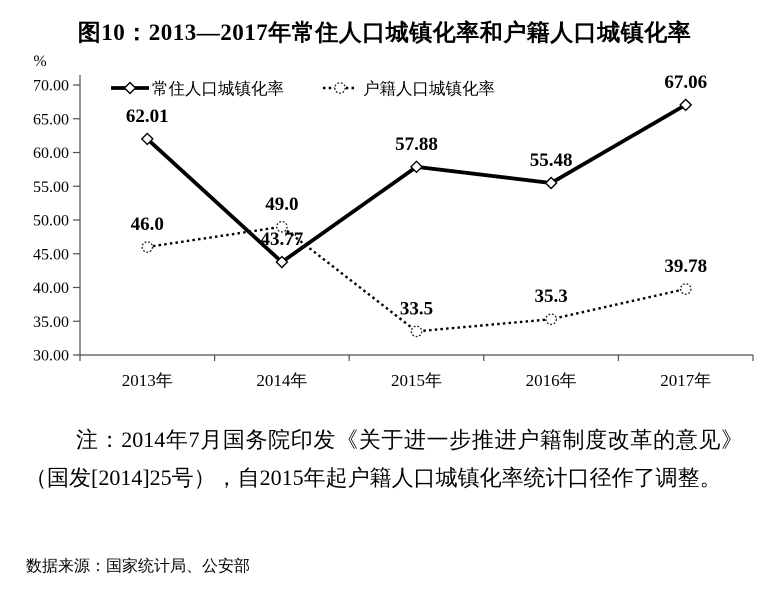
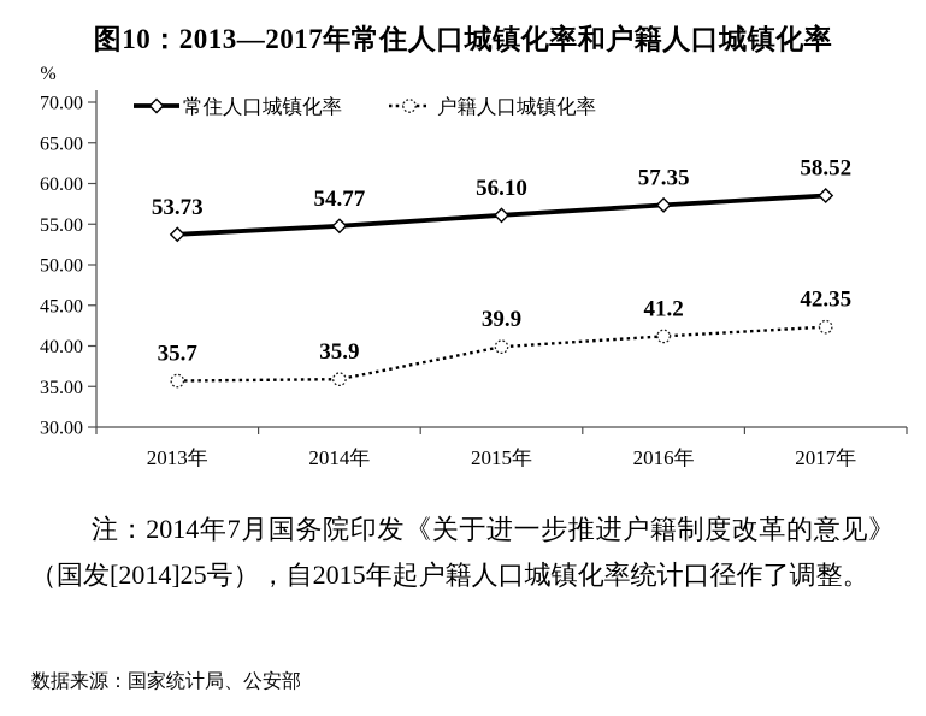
常住人口城镇化率/2013年: 62.01 -> 53.73
户籍人口城镇化率/2013年: 46.0 -> 35.7
常住人口城镇化率/2014年: 43.77 -> 54.77
户籍人口城镇化率/2014年: 49.0 -> 35.9
常住人口城镇化率/2015年: 57.88 -> 56.10
户籍人口城镇化率/2015年: 33.5 -> 39.9
常住人口城镇化率/2016年: 55.48 -> 57.35
户籍人口城镇化率/2016年: 35.3 -> 41.2
常住人口城镇化率/2017年: 67.06 -> 58.52
户籍人口城镇化率/2017年: 39.78 -> 42.35
